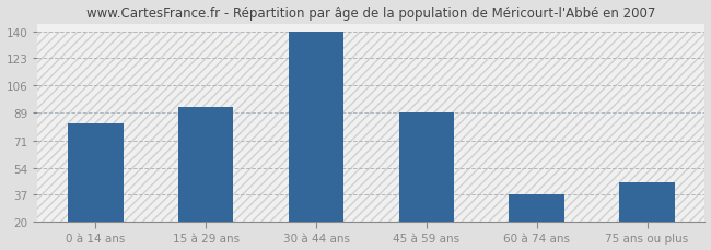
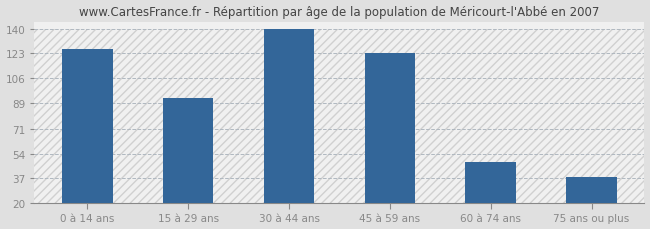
0 à 14 ans: 82 -> 126
45 à 59 ans: 89 -> 123
60 à 74 ans: 37 -> 48
75 ans ou plus: 45 -> 38
